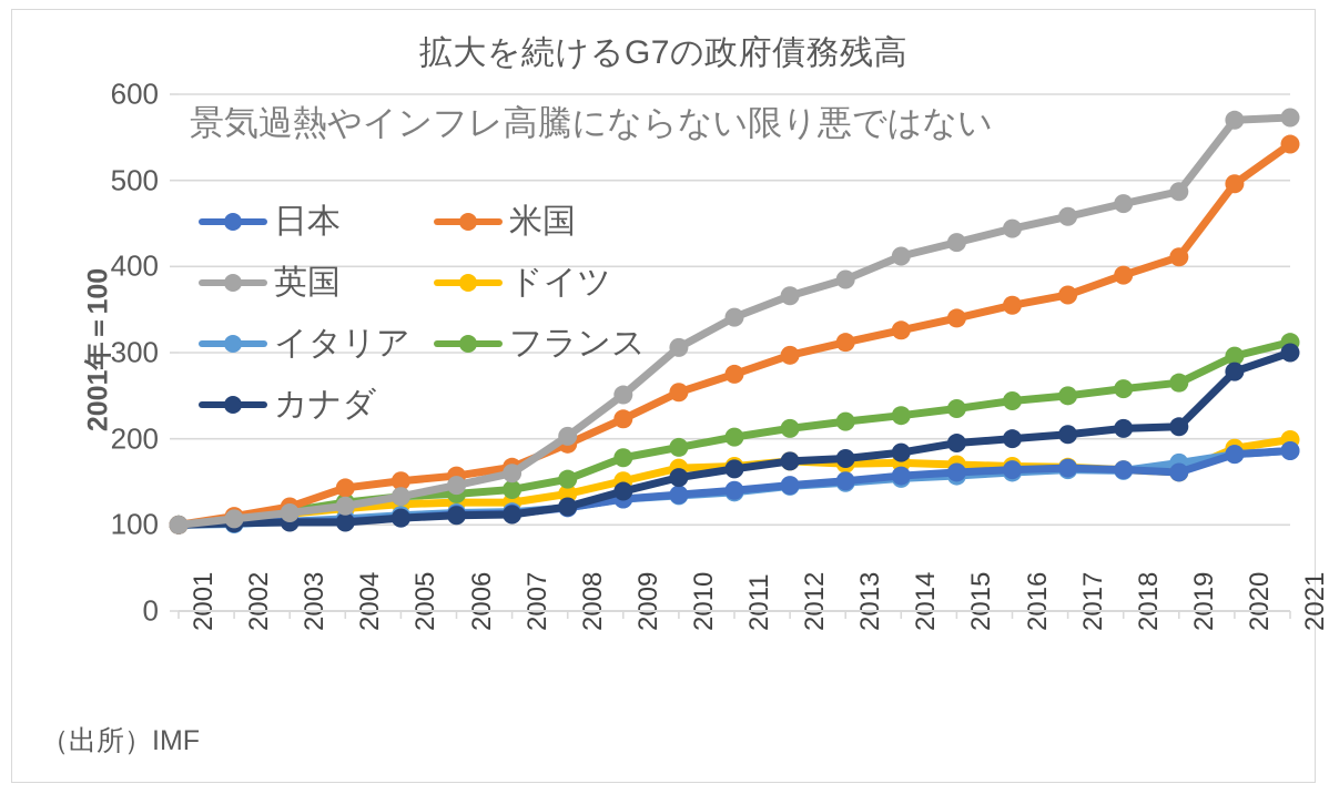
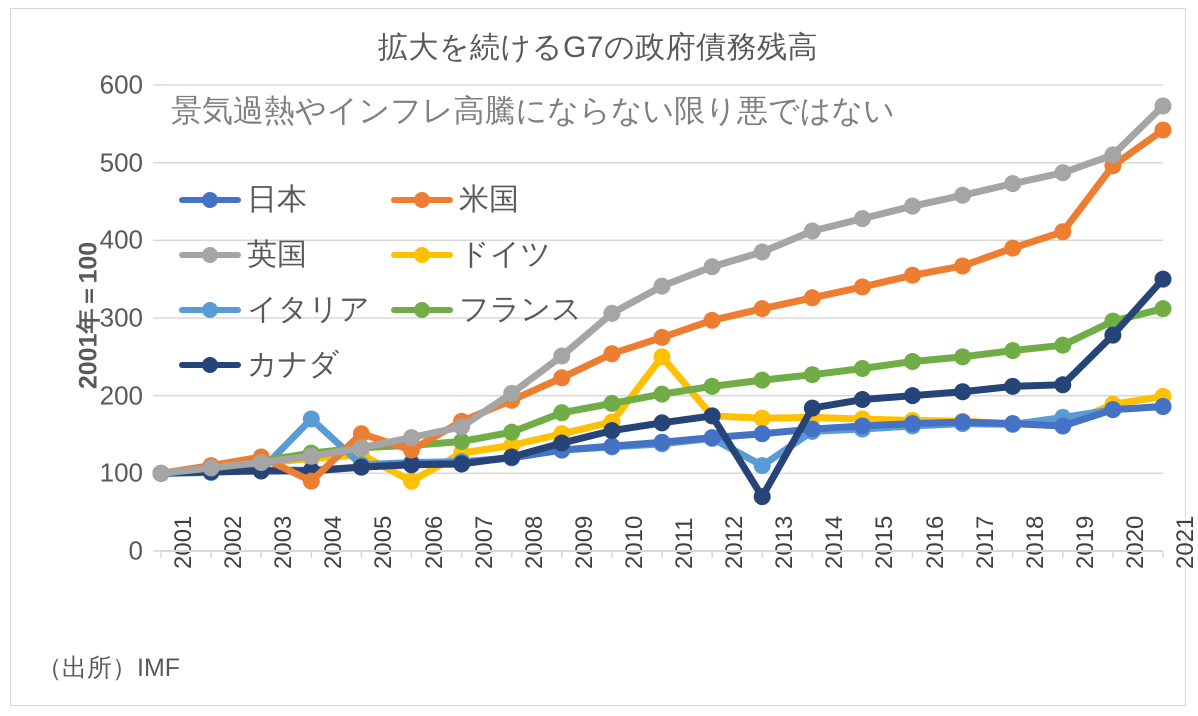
米国/2004: 140 -> 90
イタリア/2004: 110 -> 170
米国/2006: 160 -> 130
ドイツ/2006: 130 -> 90
ドイツ/2011: 170 -> 250
イタリア/2013: 150 -> 110
カナダ/2013: 180 -> 70
英国/2020: 570 -> 510
カナダ/2021: 300 -> 350
